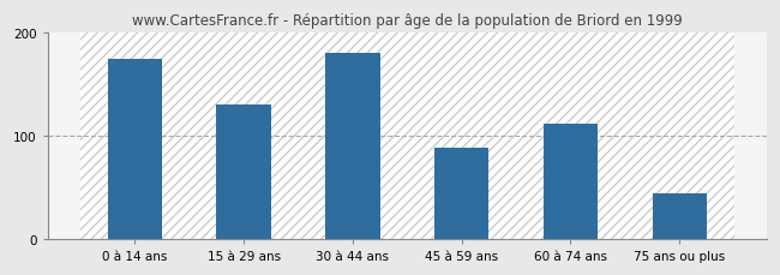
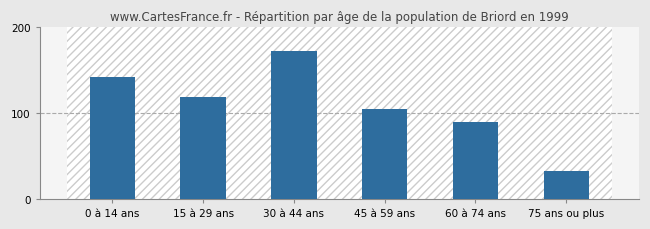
0 à 14 ans: 174 -> 142
15 à 29 ans: 130 -> 118
30 à 44 ans: 180 -> 172
45 à 59 ans: 88 -> 105
60 à 74 ans: 112 -> 90
75 ans ou plus: 44 -> 33
